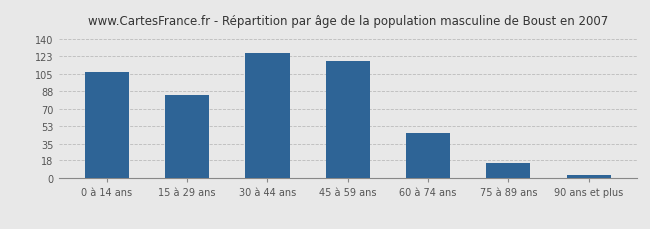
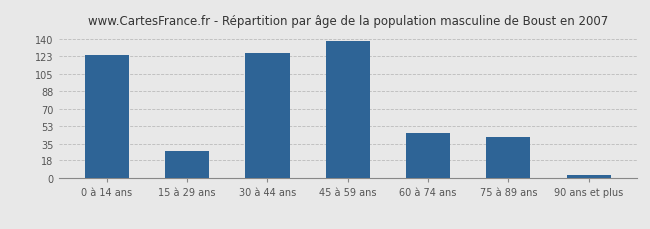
0 à 14 ans: 107 -> 124
15 à 29 ans: 84 -> 28
45 à 59 ans: 118 -> 138
75 à 89 ans: 15 -> 42
